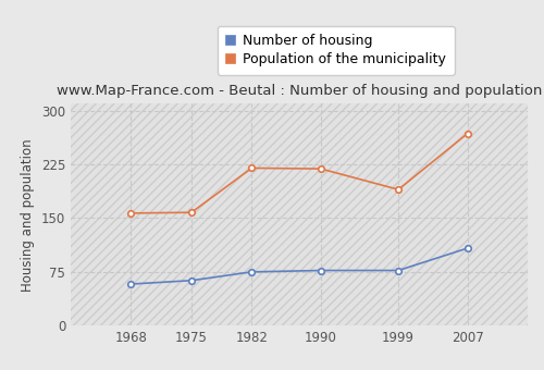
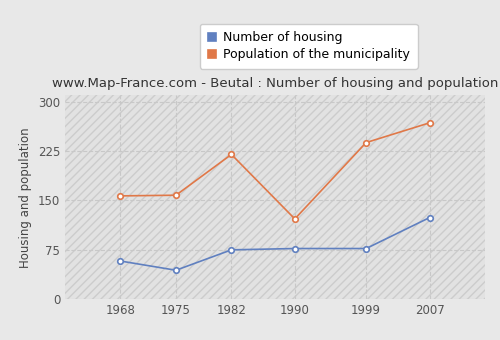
Number of housing/1975: 63 -> 44
Population of the municipality/1990: 219 -> 122
Population of the municipality/1999: 190 -> 238
Number of housing/2007: 108 -> 124
